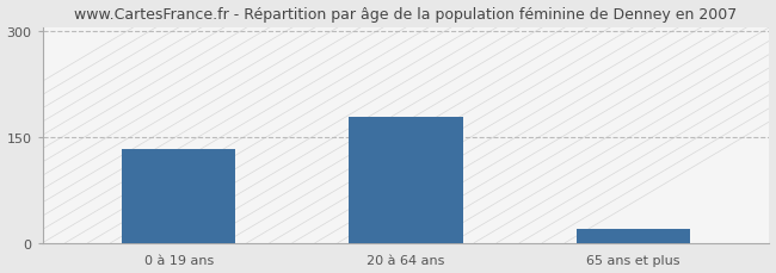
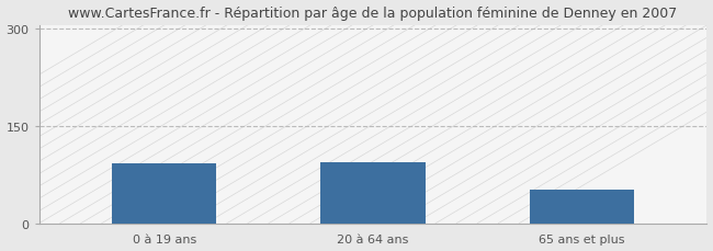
0 à 19 ans: 133 -> 92
20 à 64 ans: 178 -> 94
65 ans et plus: 20 -> 52
